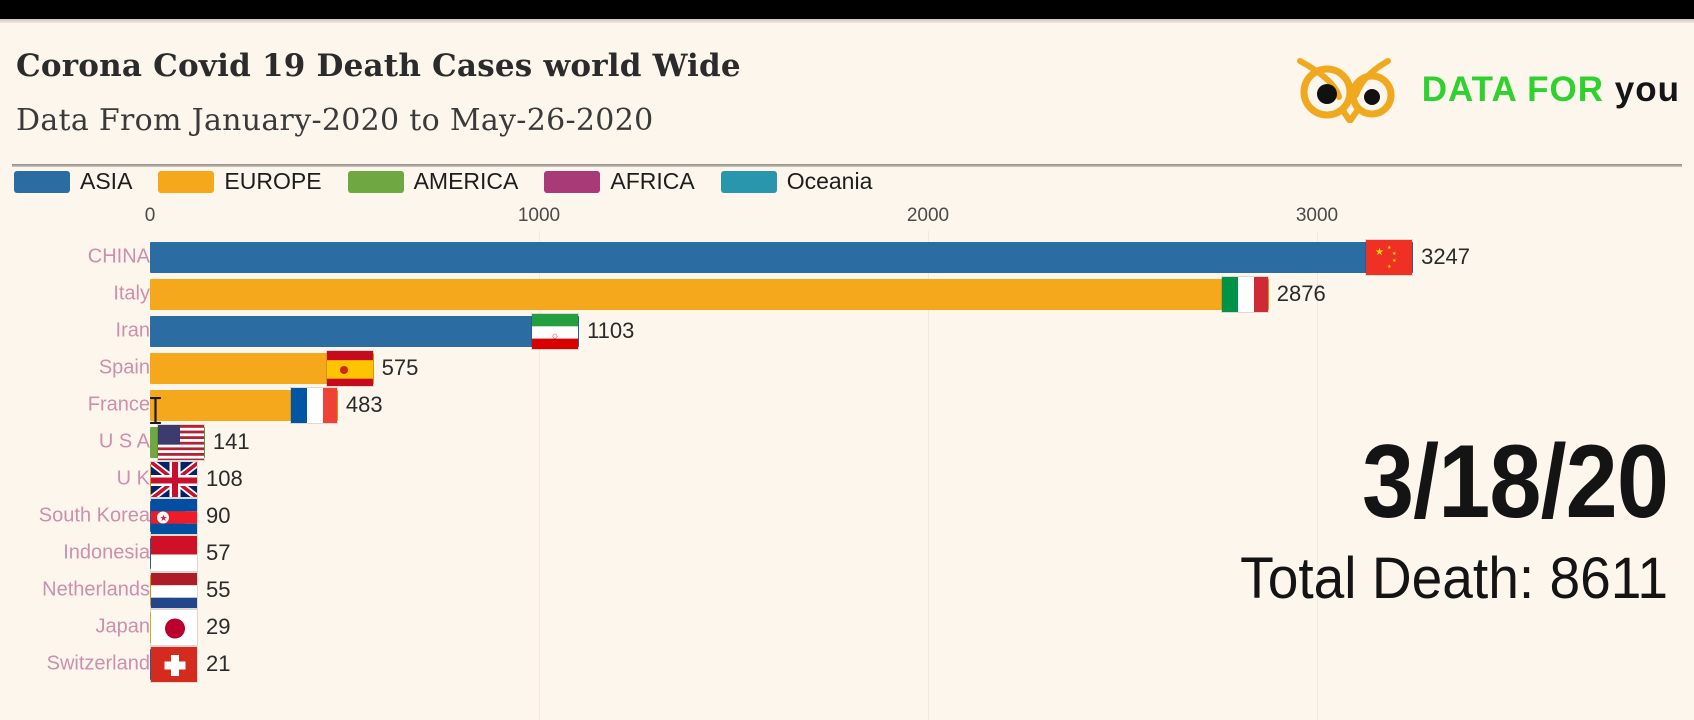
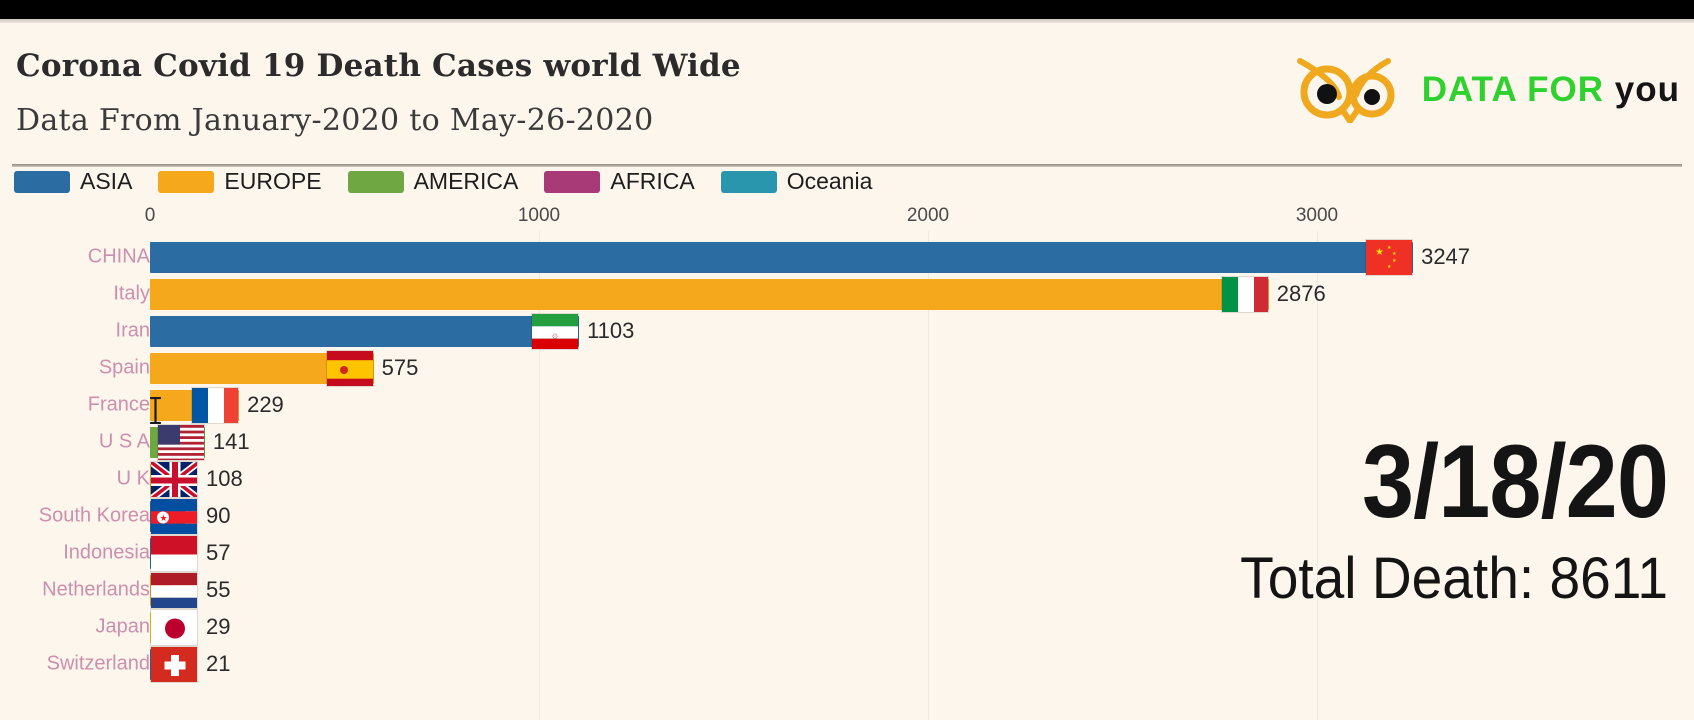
France: 483 -> 229
